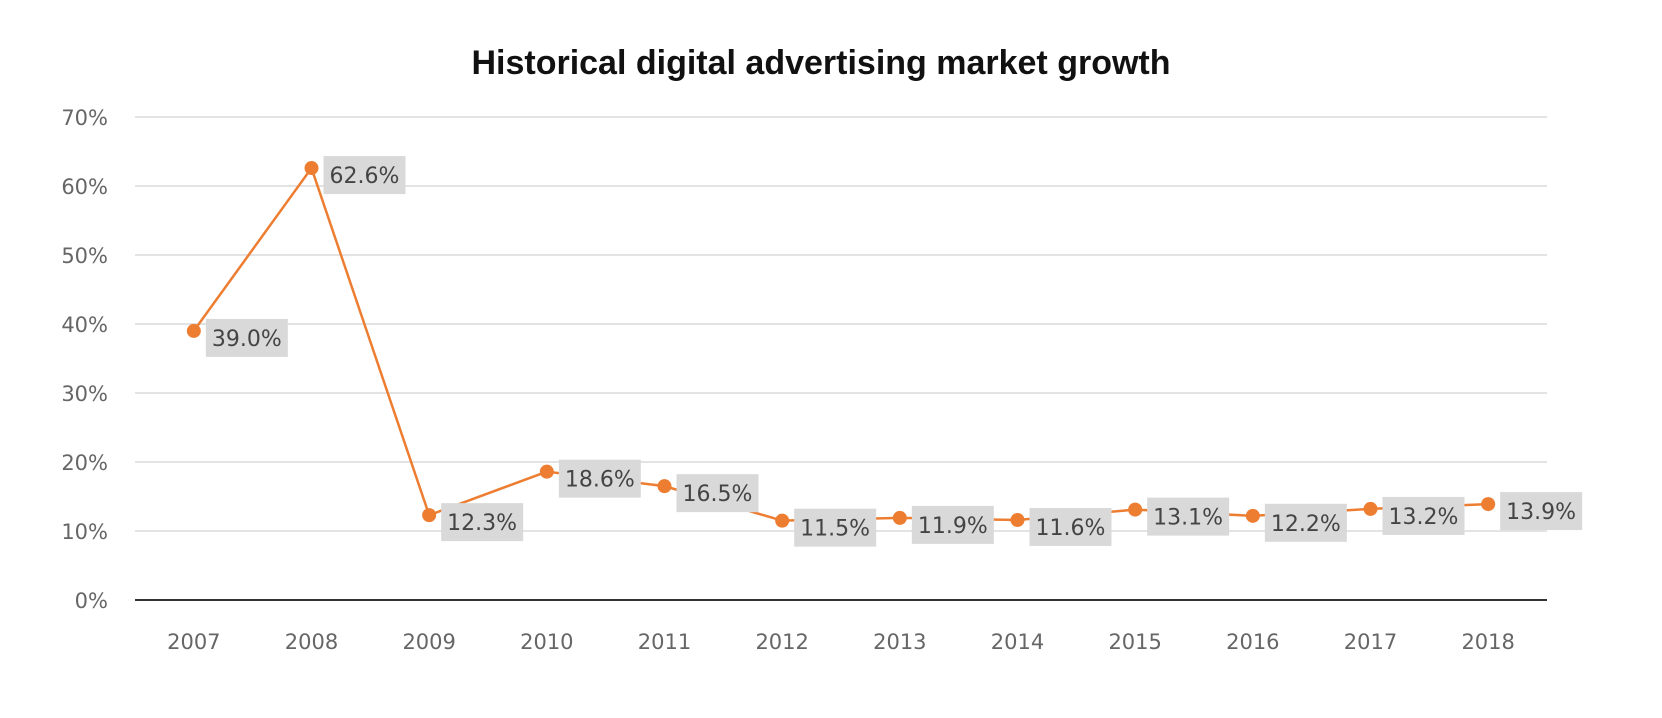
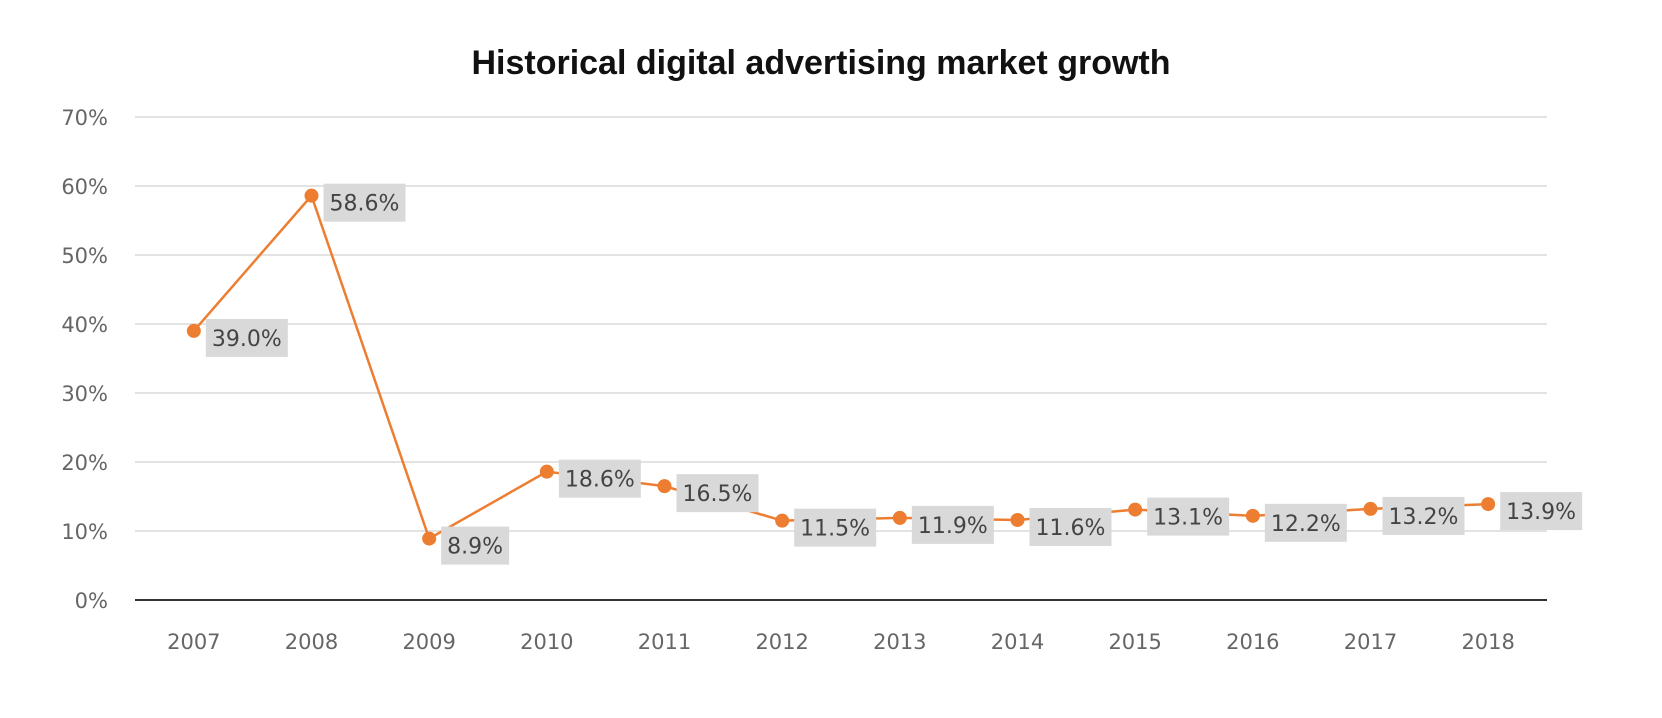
2008: 62.6% -> 58.6%
2009: 12.3% -> 8.9%
